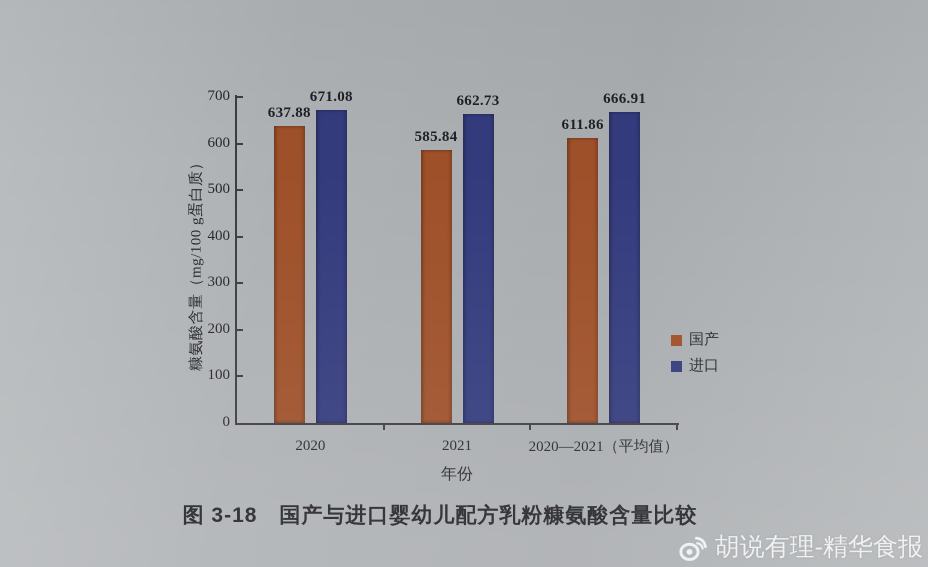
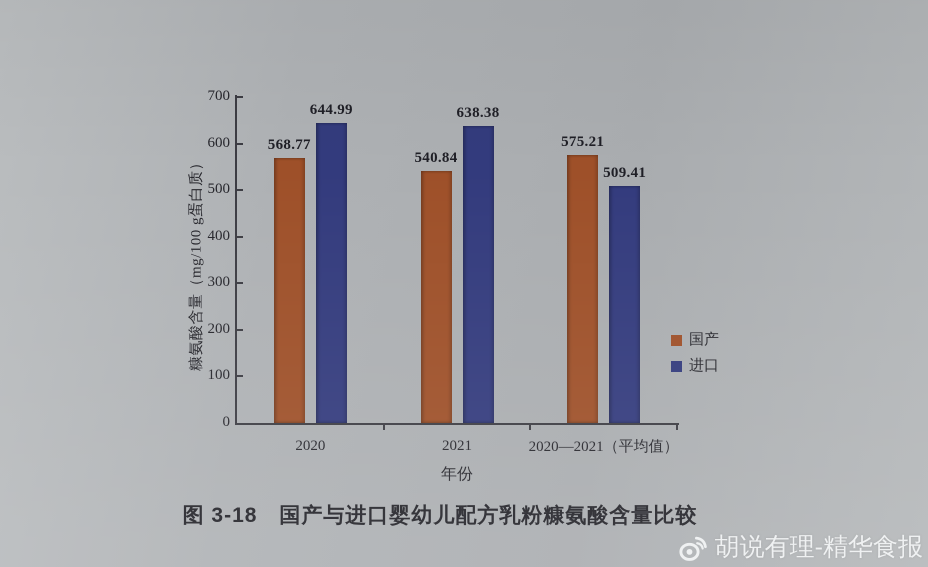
国产/2020: 637.88 -> 568.77
进口/2020: 671.08 -> 644.99
国产/2021: 585.84 -> 540.84
进口/2021: 662.73 -> 638.38
国产/2020—2021（平均值）: 611.86 -> 575.21
进口/2020—2021（平均值）: 666.91 -> 509.41
